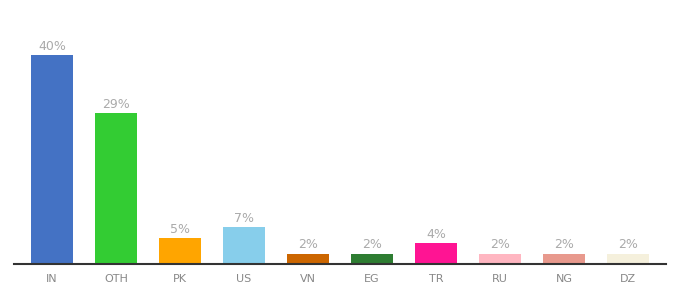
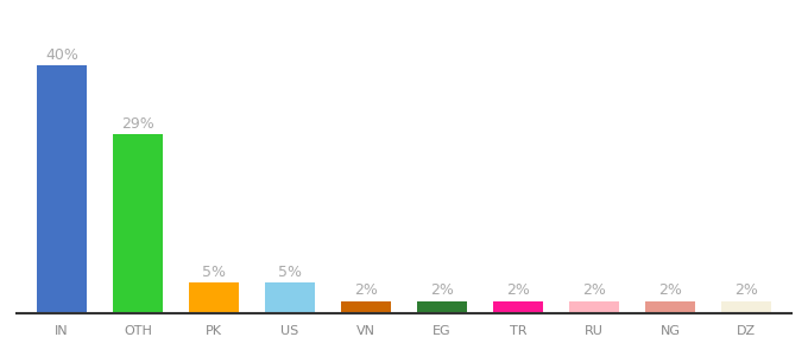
US: 7% -> 5%
TR: 4% -> 2%
